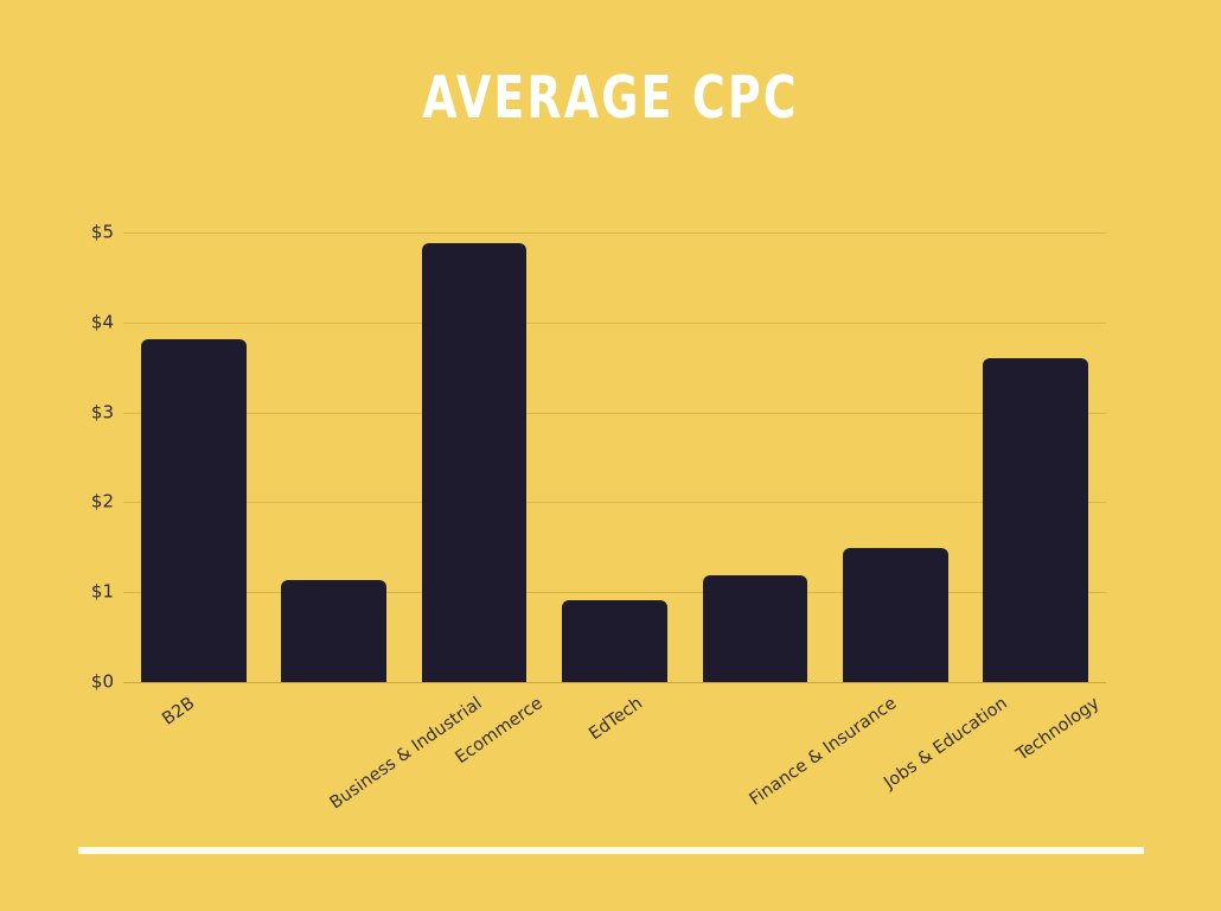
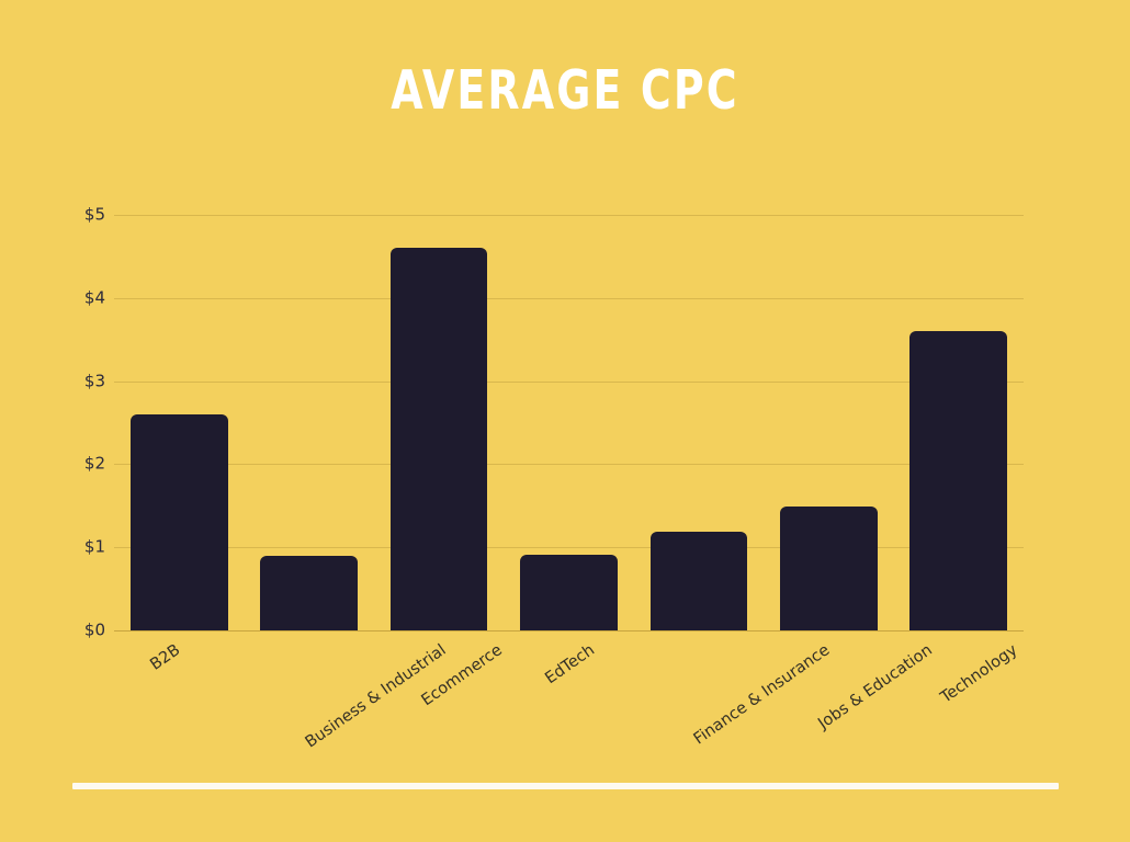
B2B: $3.8 -> $2.6
Business & Industrial: $1.1 -> $0.9
Ecommerce: $4.9 -> $4.6
